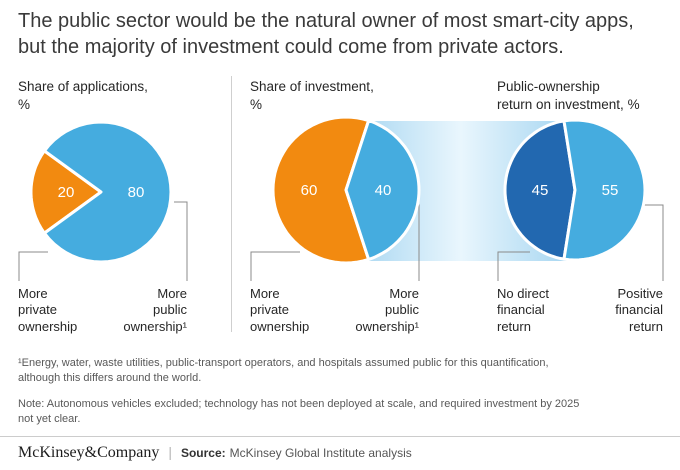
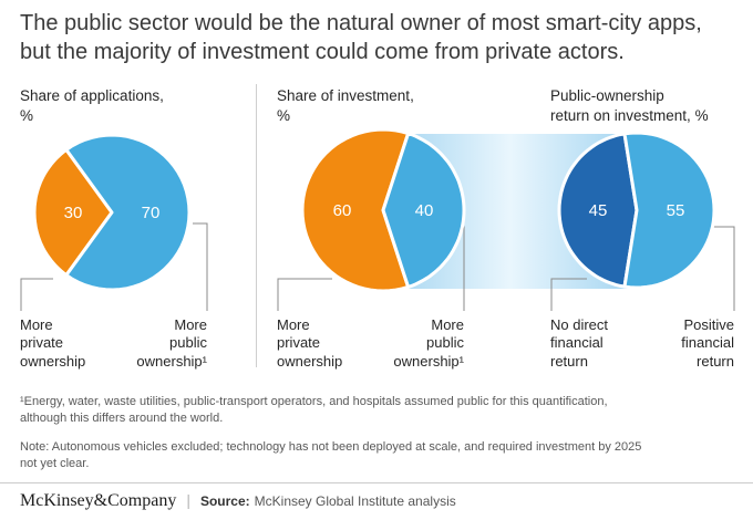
Share of applications, %/More private ownership: 20 -> 30
Share of applications, %/More public ownership¹: 80 -> 70
